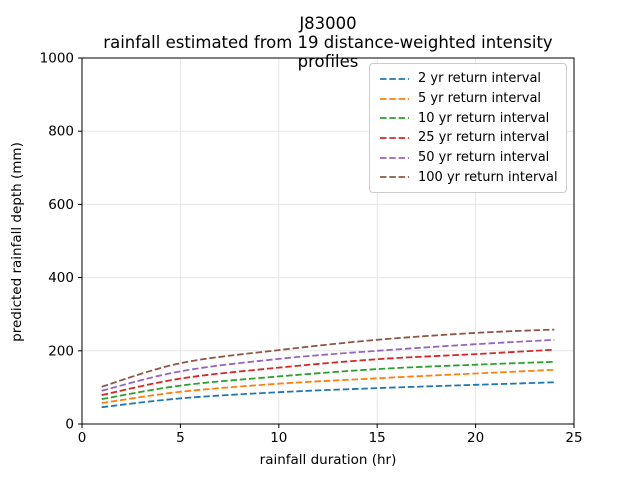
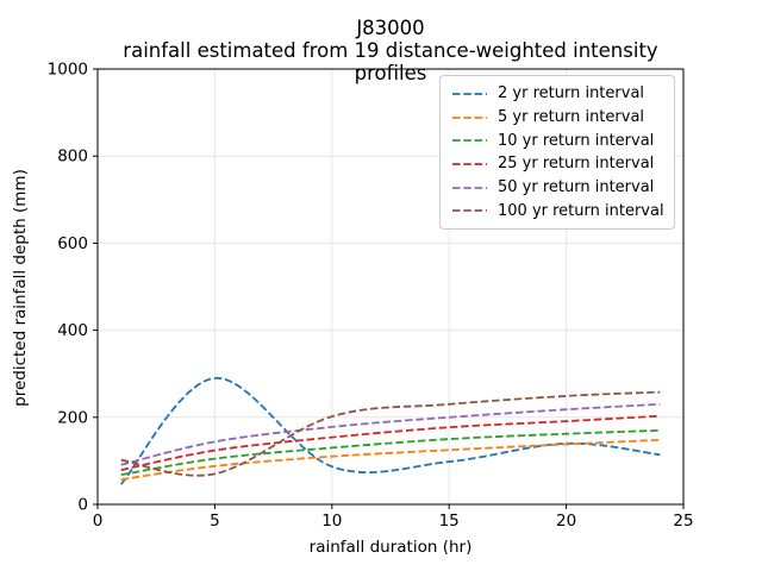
2 yr return interval/5: 70 -> 290
100 yr return interval/5: 170 -> 70
2 yr return interval/20: 110 -> 140
